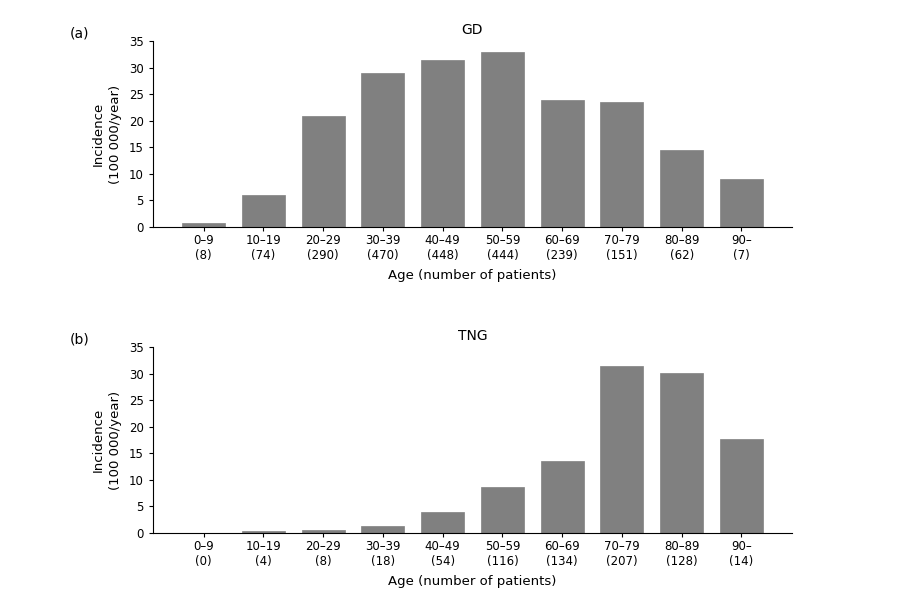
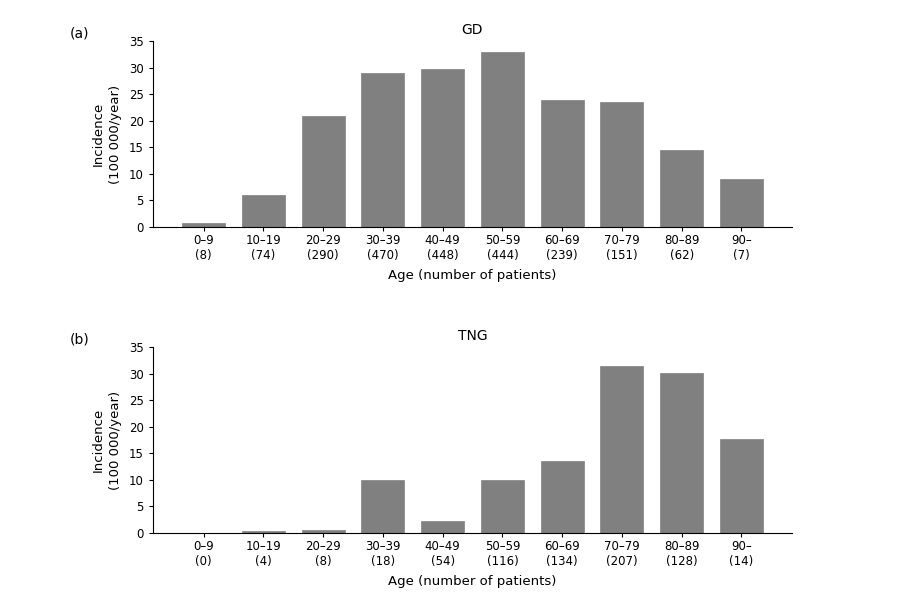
GD/40–49 (448): 31.5 -> 29.8
TNG/30–39 (18): 1.2 -> 10.0
TNG/40–49 (54): 4.0 -> 2.2
TNG/50–59 (116): 8.7 -> 10.0
